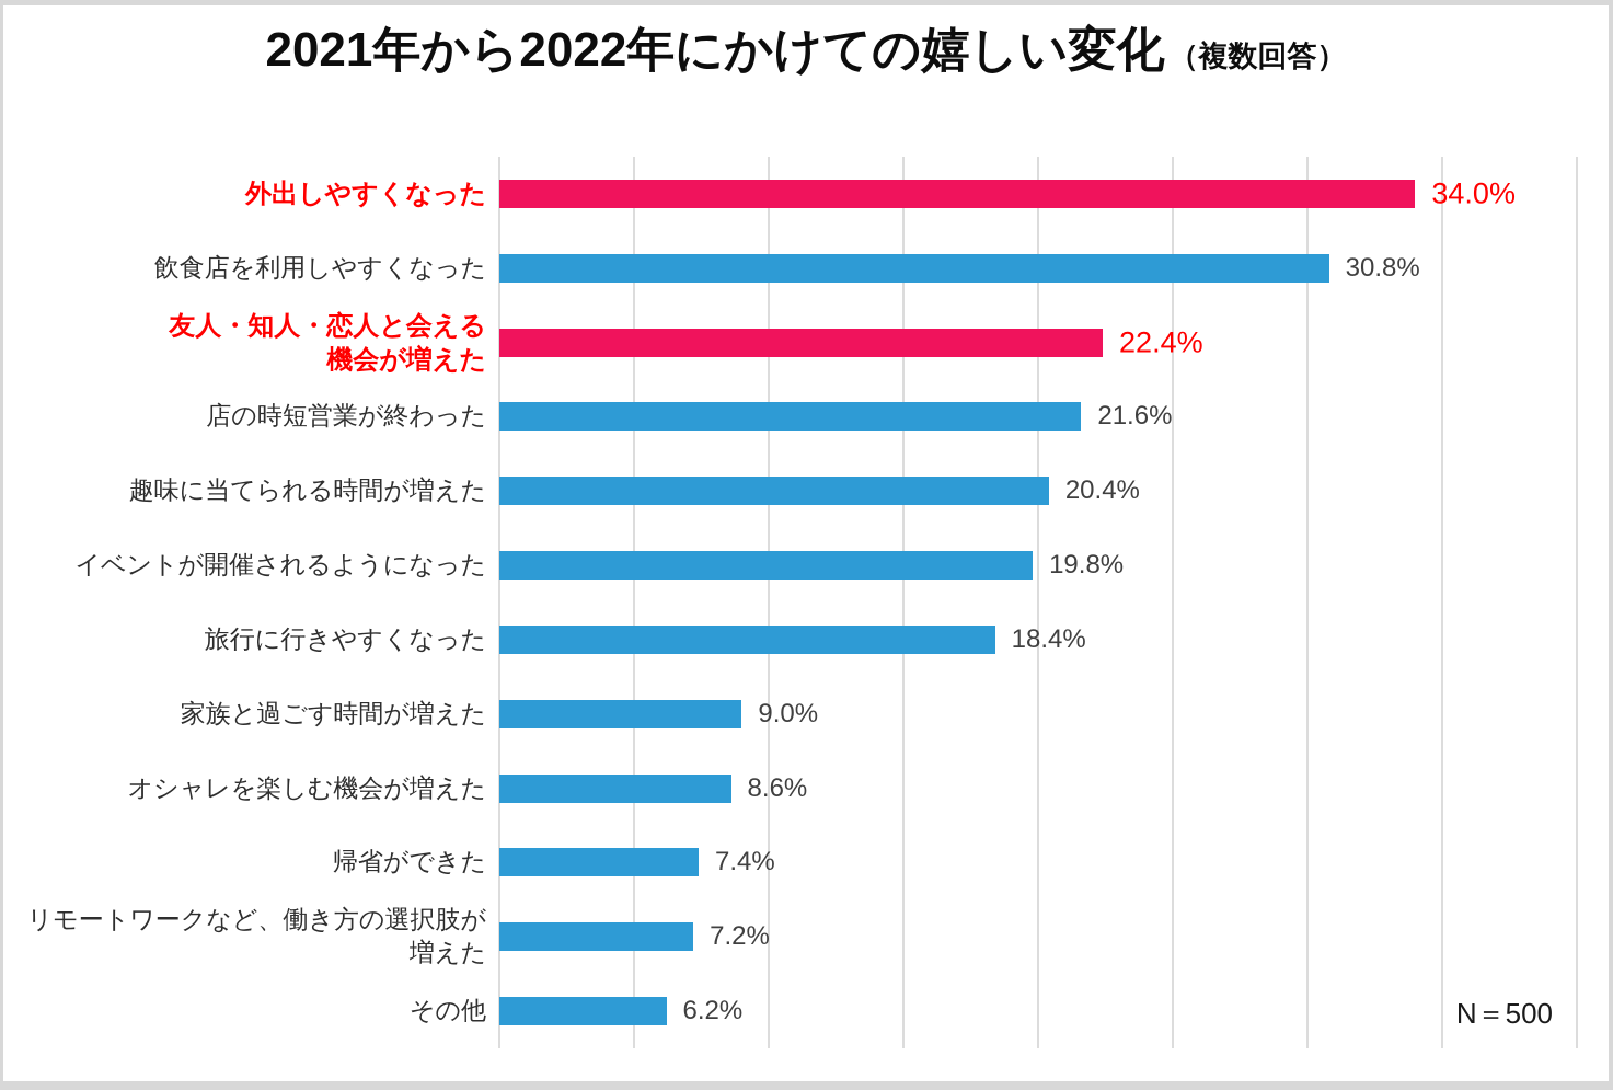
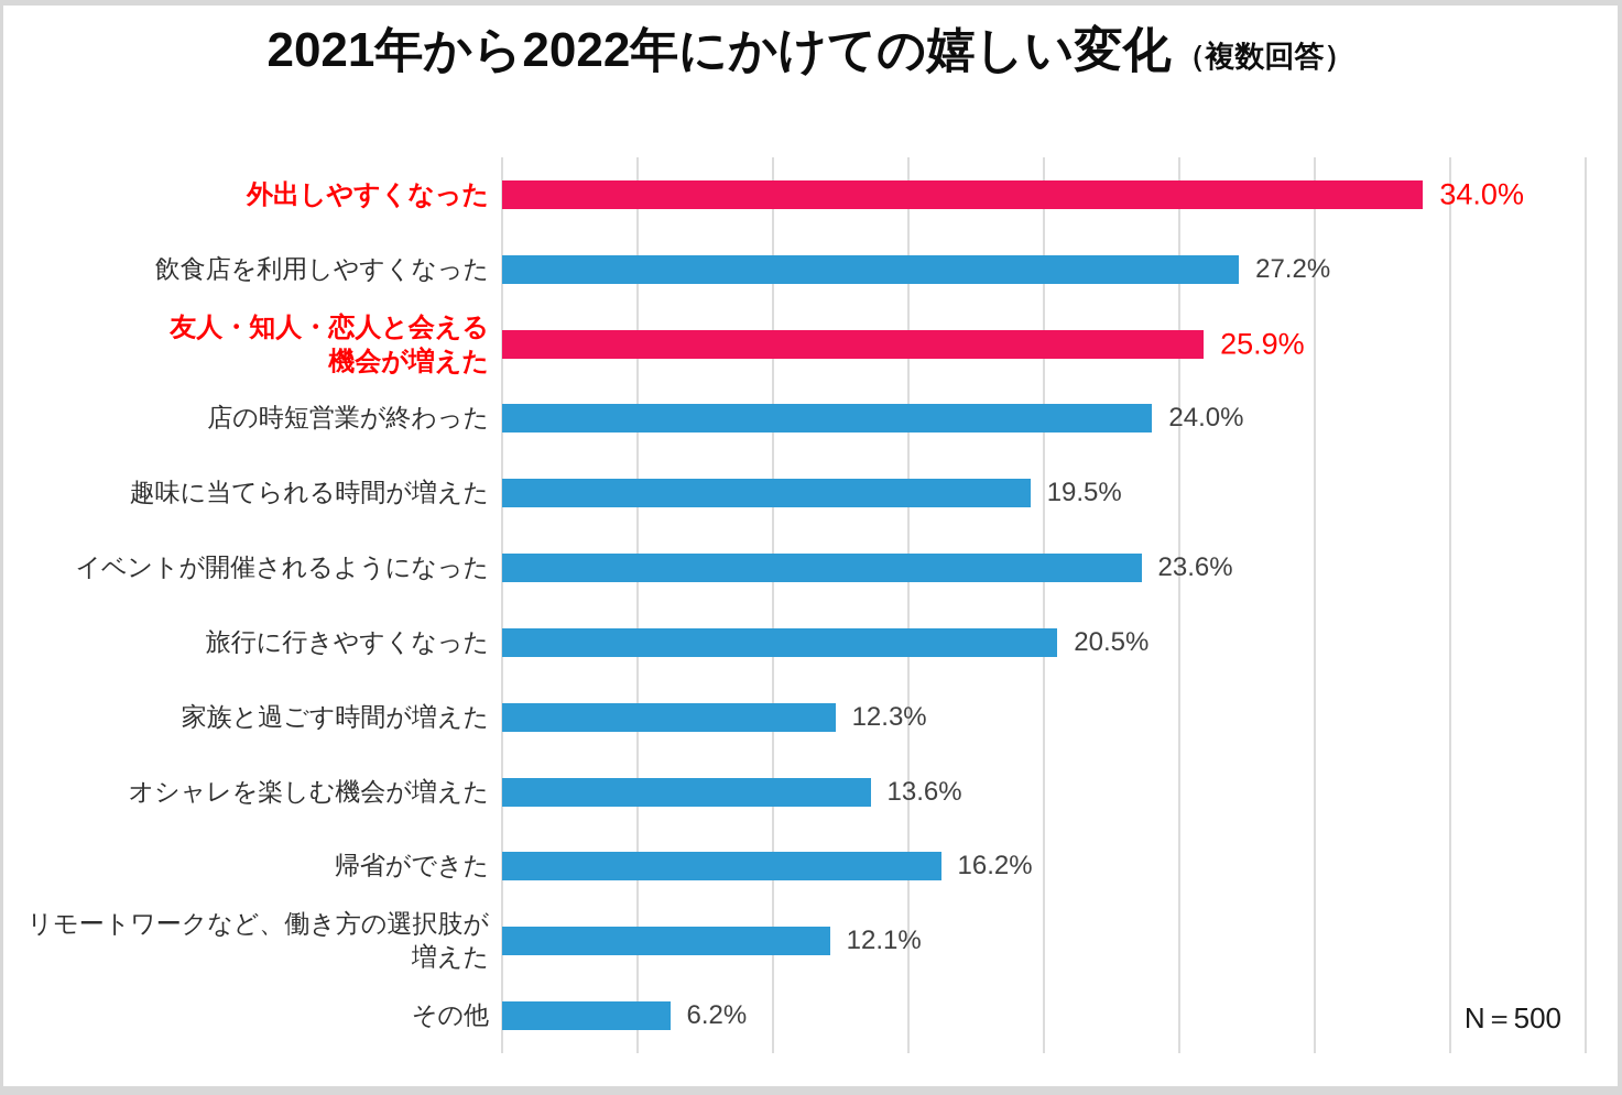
飲食店を利用しやすくなった: 30.8% -> 27.2%
友人・知人・恋人と会える 機会が増えた: 22.4% -> 25.9%
店の時短営業が終わった: 21.6% -> 24.0%
趣味に当てられる時間が増えた: 20.4% -> 19.5%
イベントが開催されるようになった: 19.8% -> 23.6%
旅行に行きやすくなった: 18.4% -> 20.5%
家族と過ごす時間が増えた: 9.0% -> 12.3%
オシャレを楽しむ機会が増えた: 8.6% -> 13.6%
帰省ができた: 7.4% -> 16.2%
リモートワークなど、働き方の選択肢が増えた: 7.2% -> 12.1%
